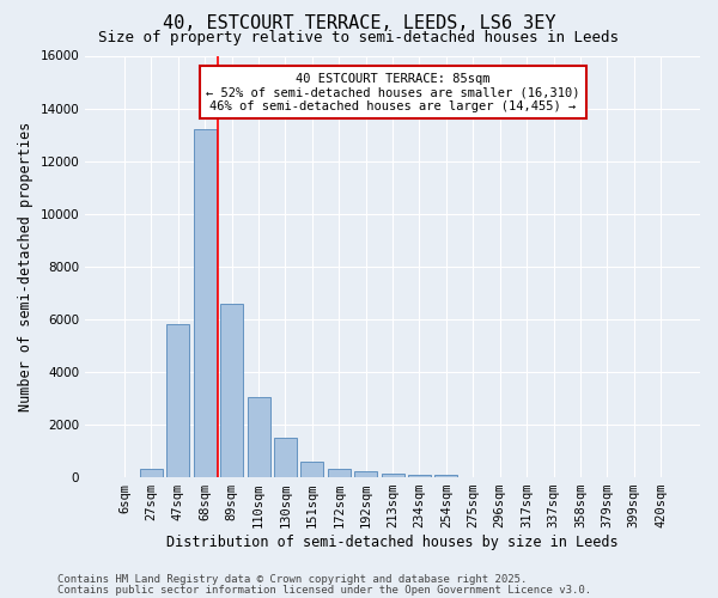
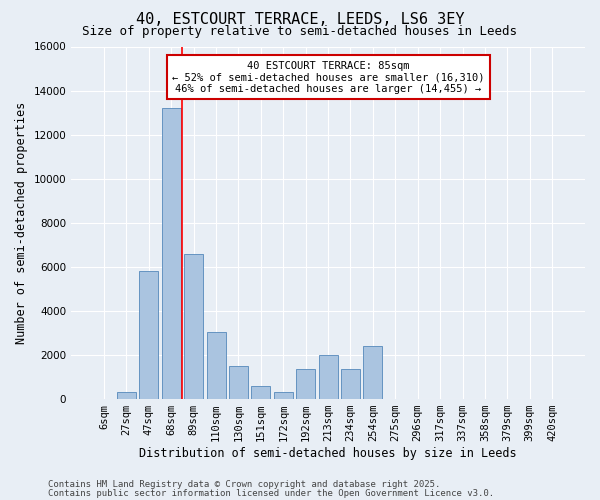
192sqm: 250 -> 1350
213sqm: 130 -> 2000
234sqm: 80 -> 1350
254sqm: 100 -> 2400
